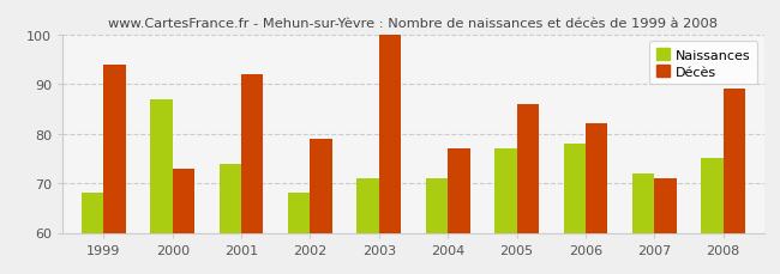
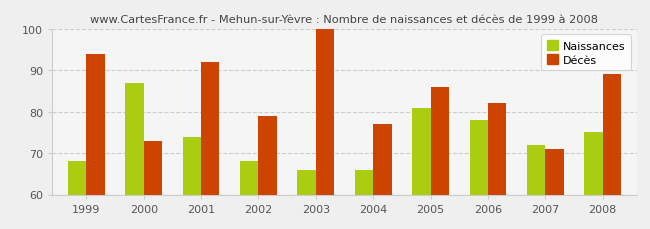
Naissances/2003: 71 -> 66
Naissances/2004: 71 -> 66
Naissances/2005: 77 -> 81
